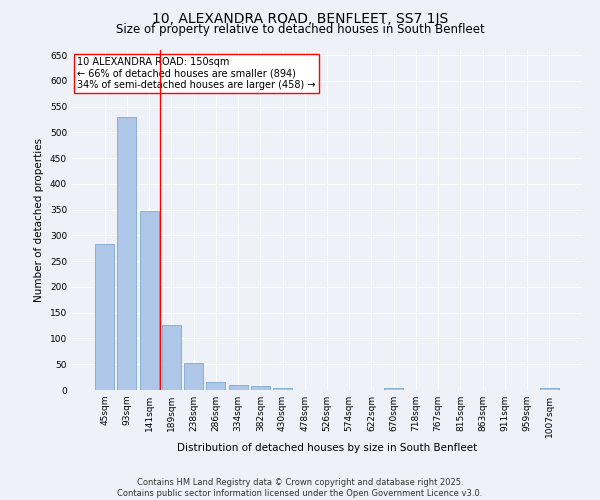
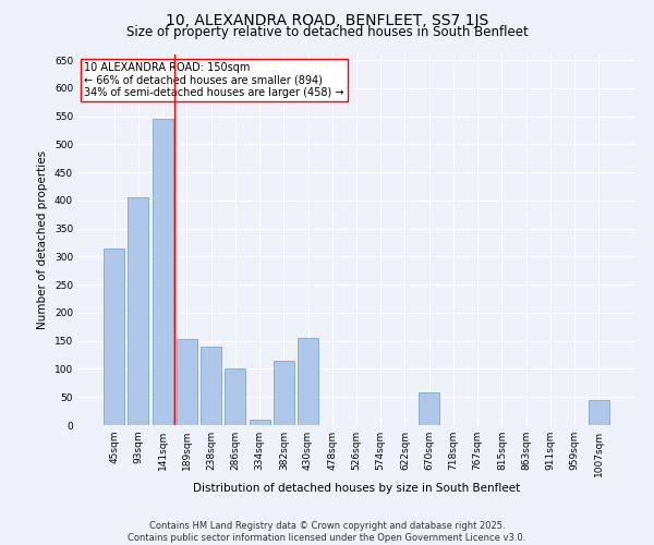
45sqm: 283 -> 314
93sqm: 530 -> 406
141sqm: 348 -> 546
189sqm: 126 -> 154
238sqm: 52 -> 140
286sqm: 15 -> 100
382sqm: 7 -> 114
430sqm: 4 -> 156
670sqm: 4 -> 58
1007sqm: 3 -> 44
